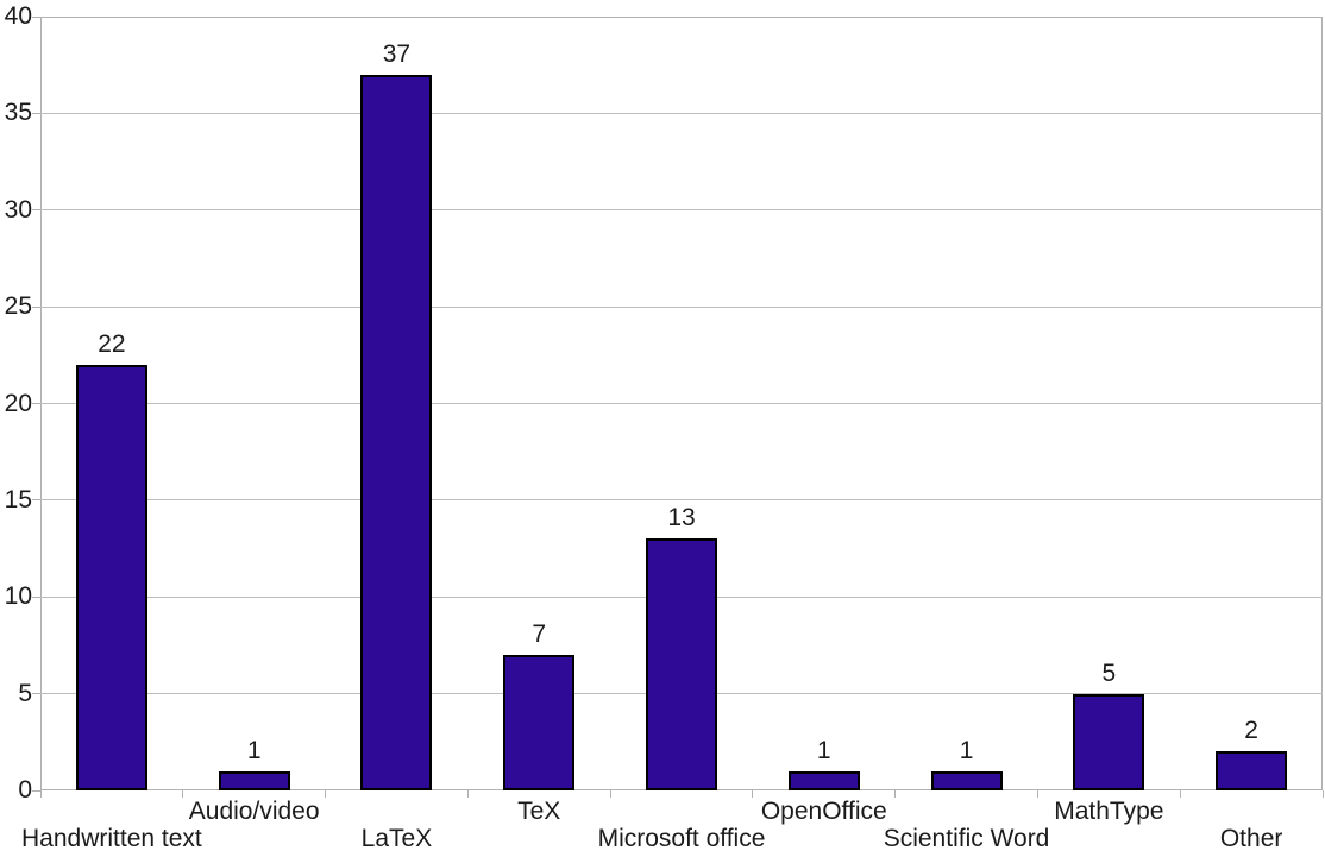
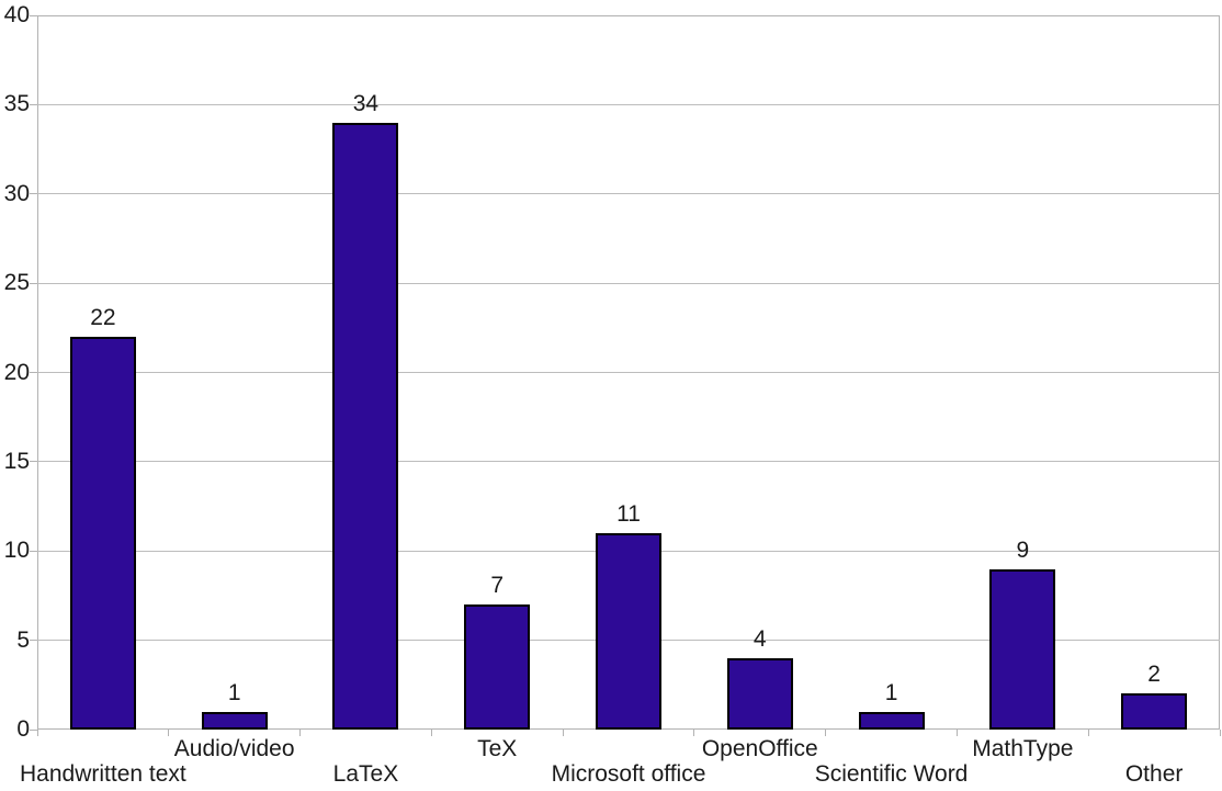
LaTeX: 37 -> 34
Microsoft office: 13 -> 11
OpenOffice: 1 -> 4
MathType: 5 -> 9
